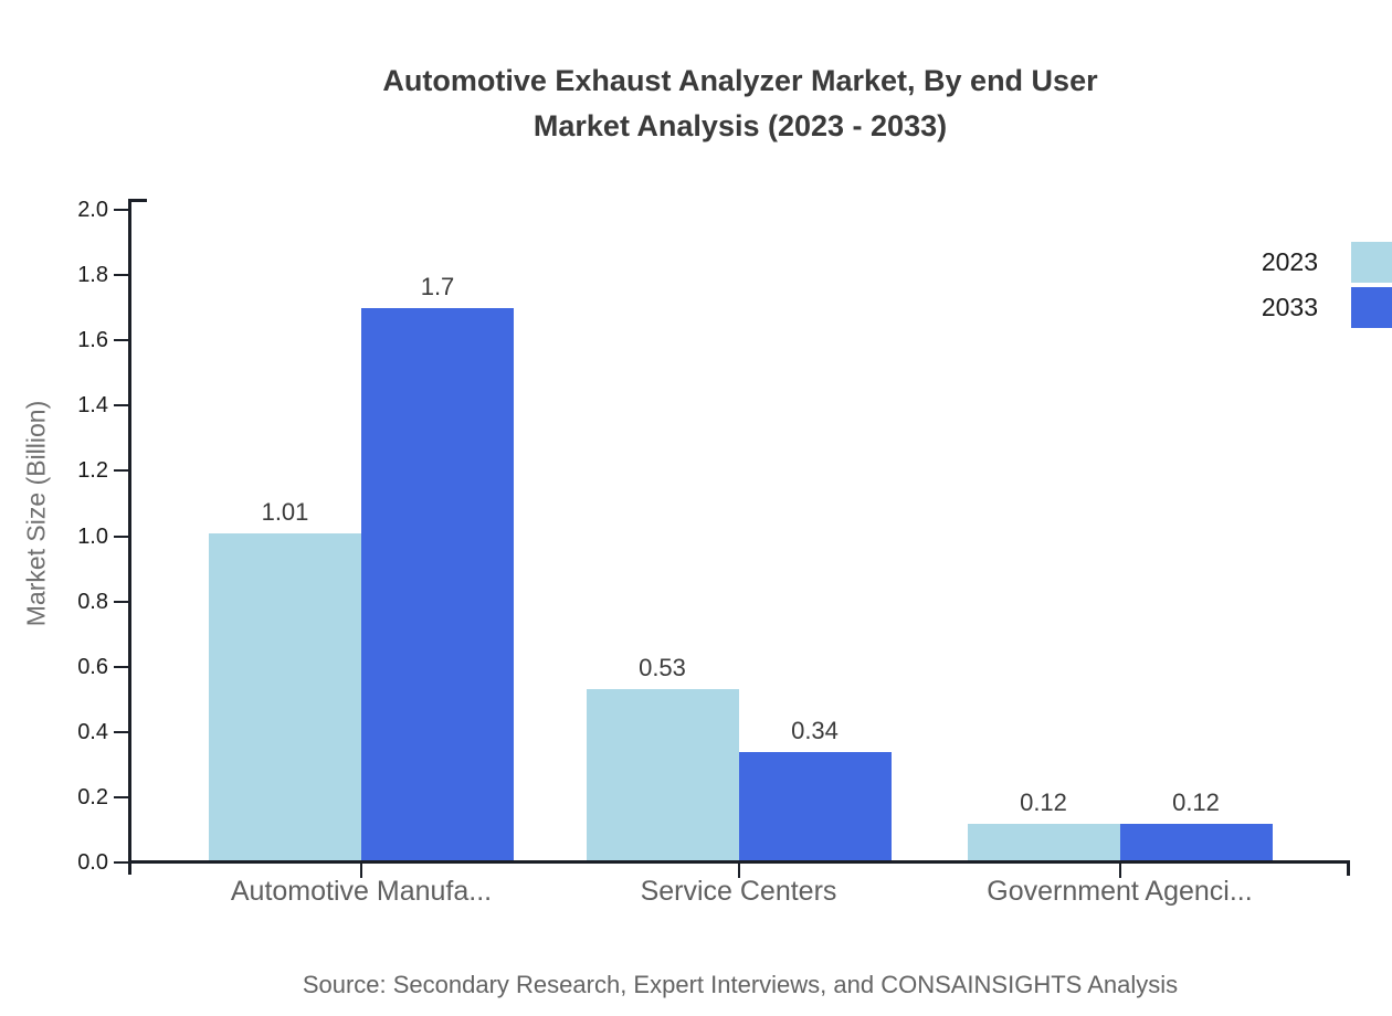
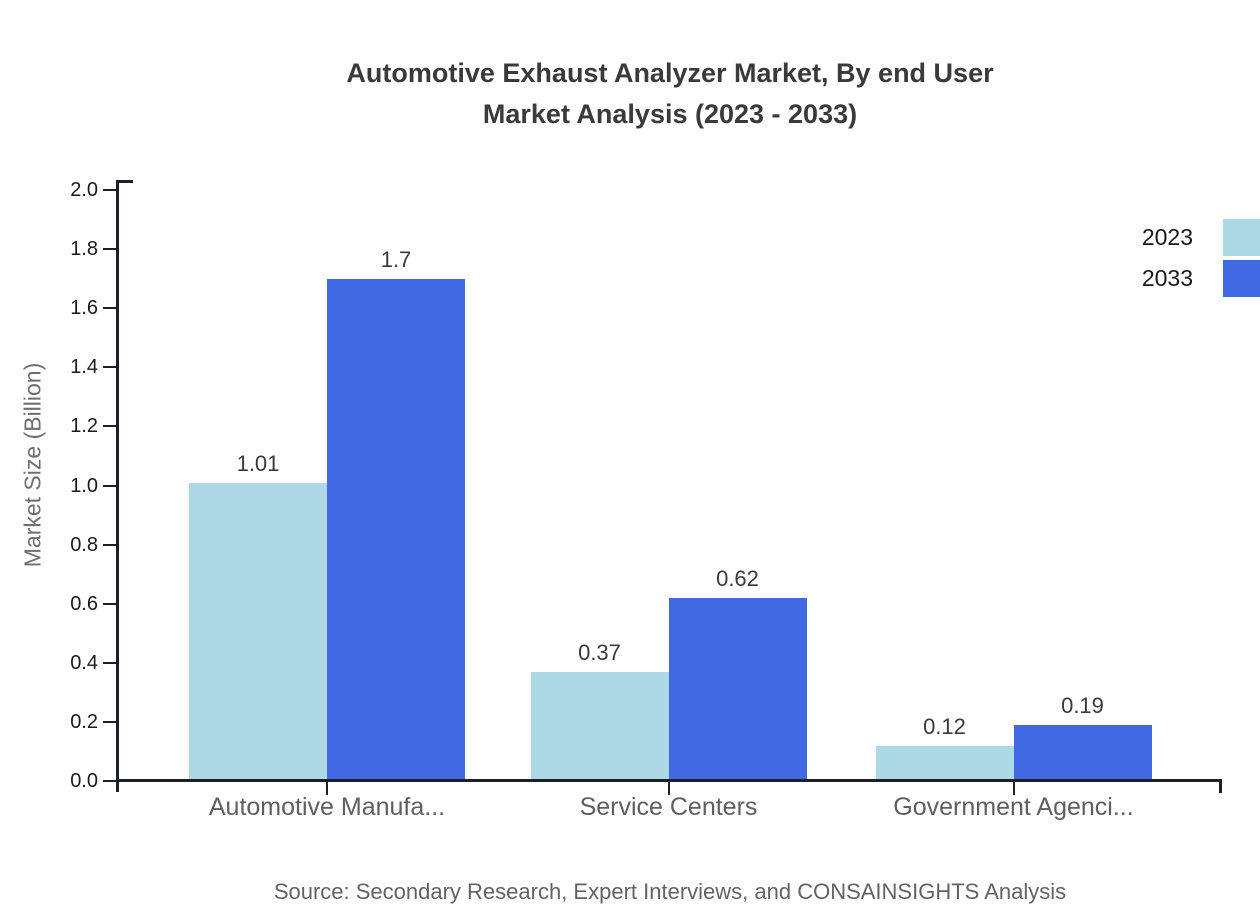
2023/Service Centers: 0.53 -> 0.37
2033/Service Centers: 0.34 -> 0.62
2033/Government Agenci...: 0.12 -> 0.19
